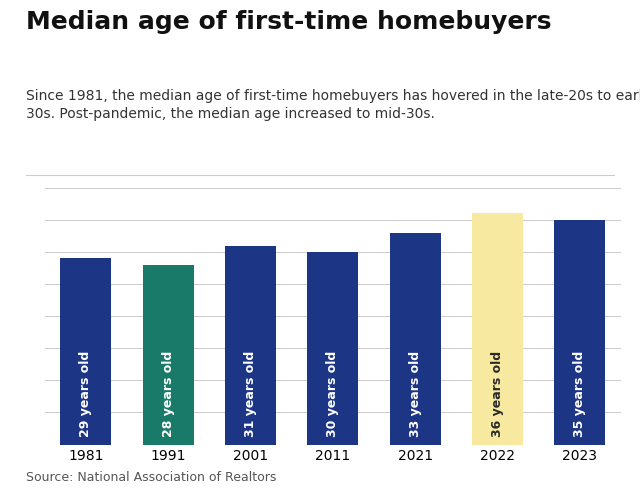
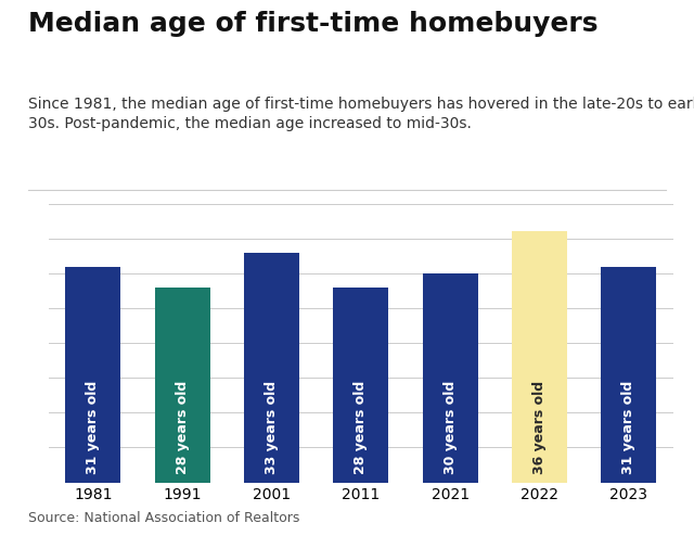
1981: 29 -> 31
2001: 31 -> 33
2011: 30 -> 28
2021: 33 -> 30
2023: 35 -> 31
